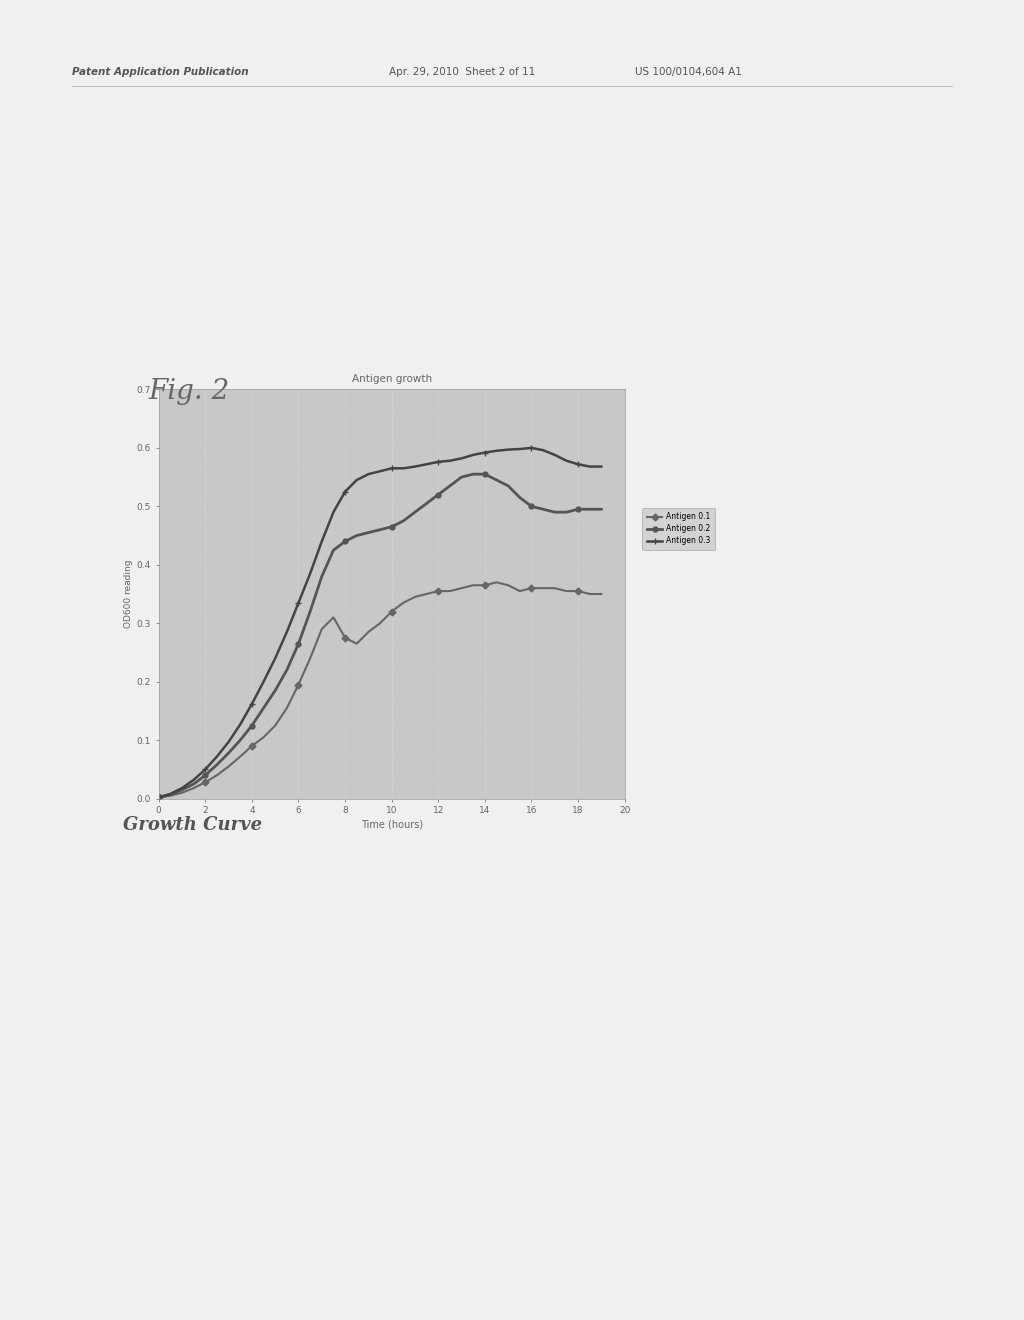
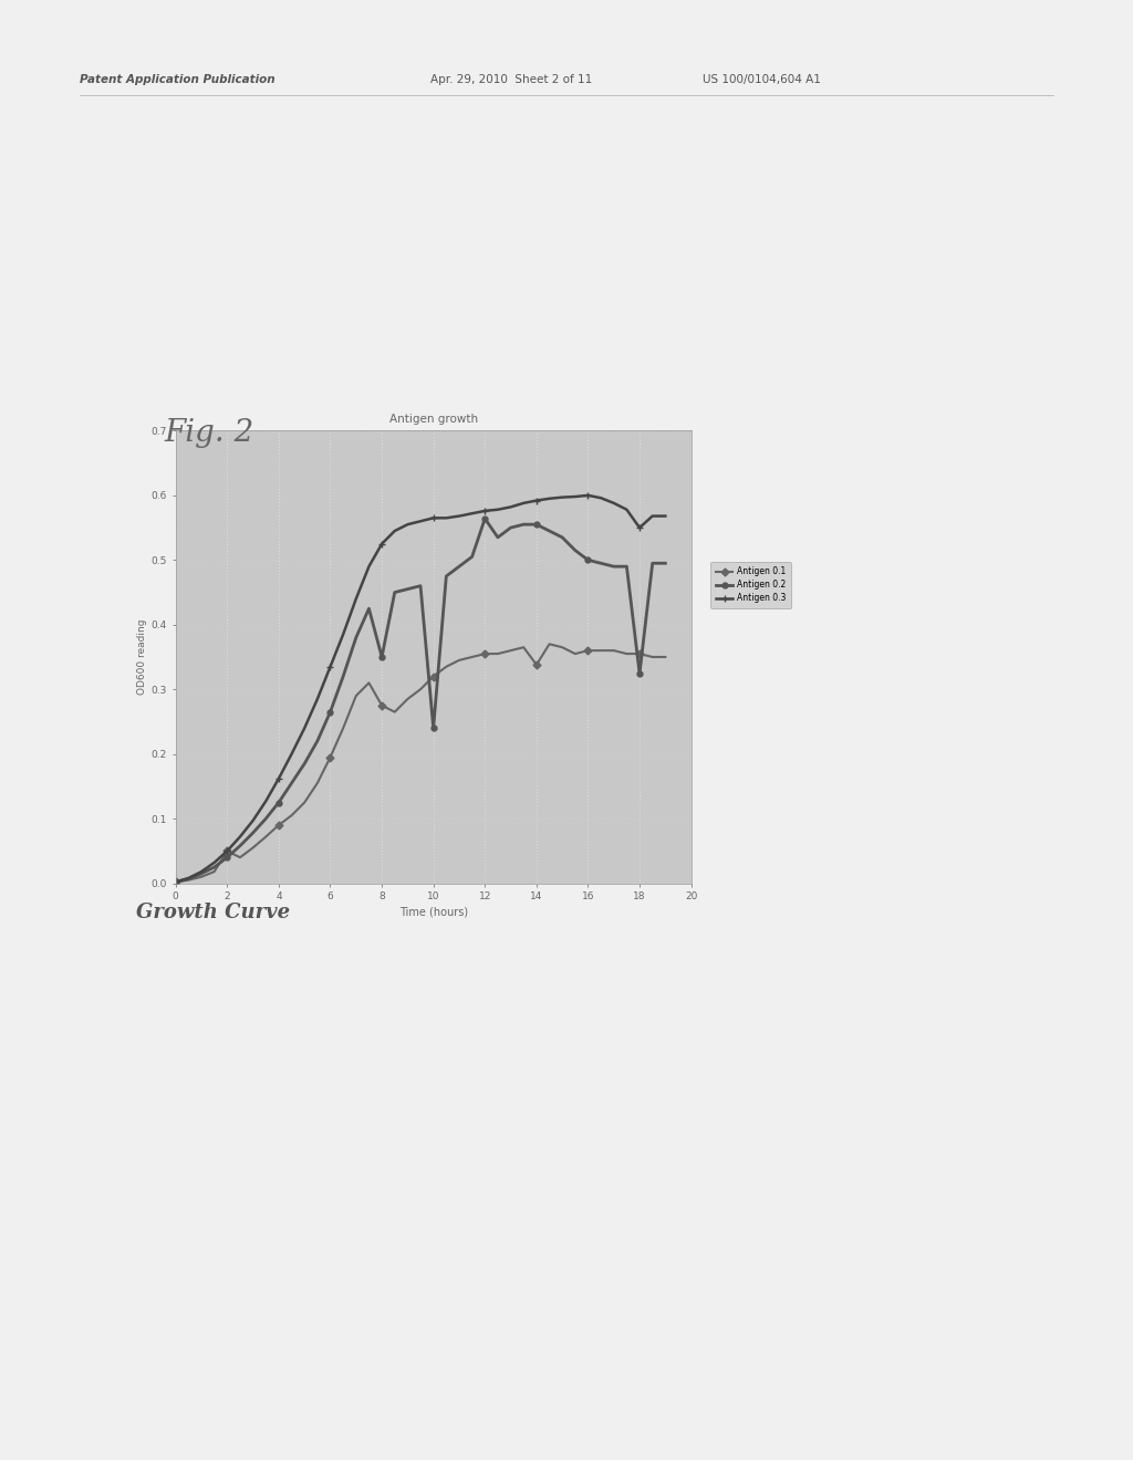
Antigen 0.1/2: 0.028 -> 0.050
Antigen 0.2/8: 0.440 -> 0.350
Antigen 0.2/10: 0.465 -> 0.240
Antigen 0.2/12: 0.520 -> 0.564
Antigen 0.1/14: 0.365 -> 0.338
Antigen 0.2/18: 0.495 -> 0.324
Antigen 0.3/18: 0.572 -> 0.550
